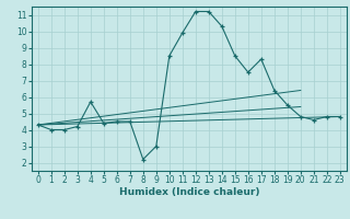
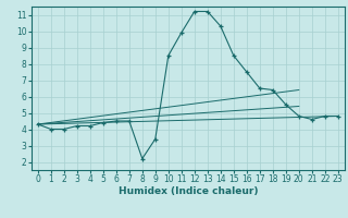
4: 5.7 -> 4.2
9: 3.0 -> 3.4
17: 8.3 -> 6.5
